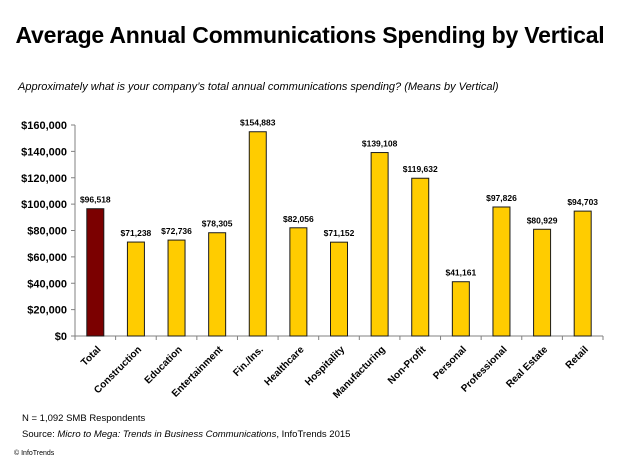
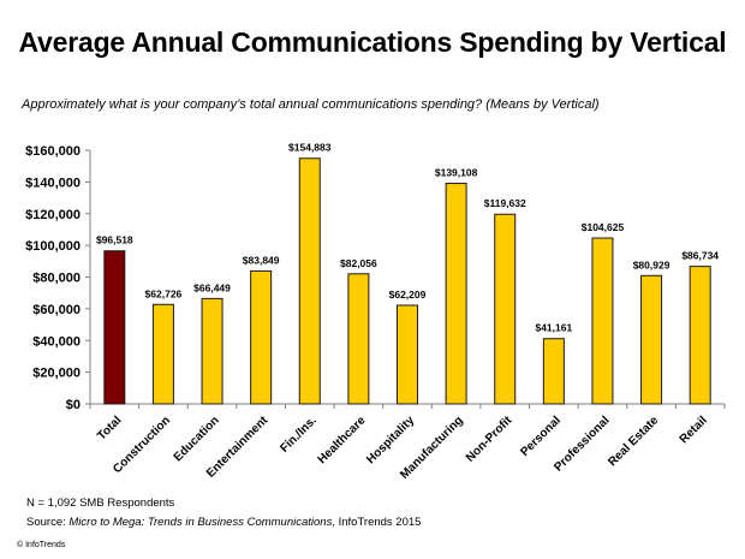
Construction: $71,238 -> $62,726
Education: $72,736 -> $66,449
Entertainment: $78,305 -> $83,849
Hospitality: $71,152 -> $62,209
Professional: $97,826 -> $104,625
Retail: $94,703 -> $86,734
